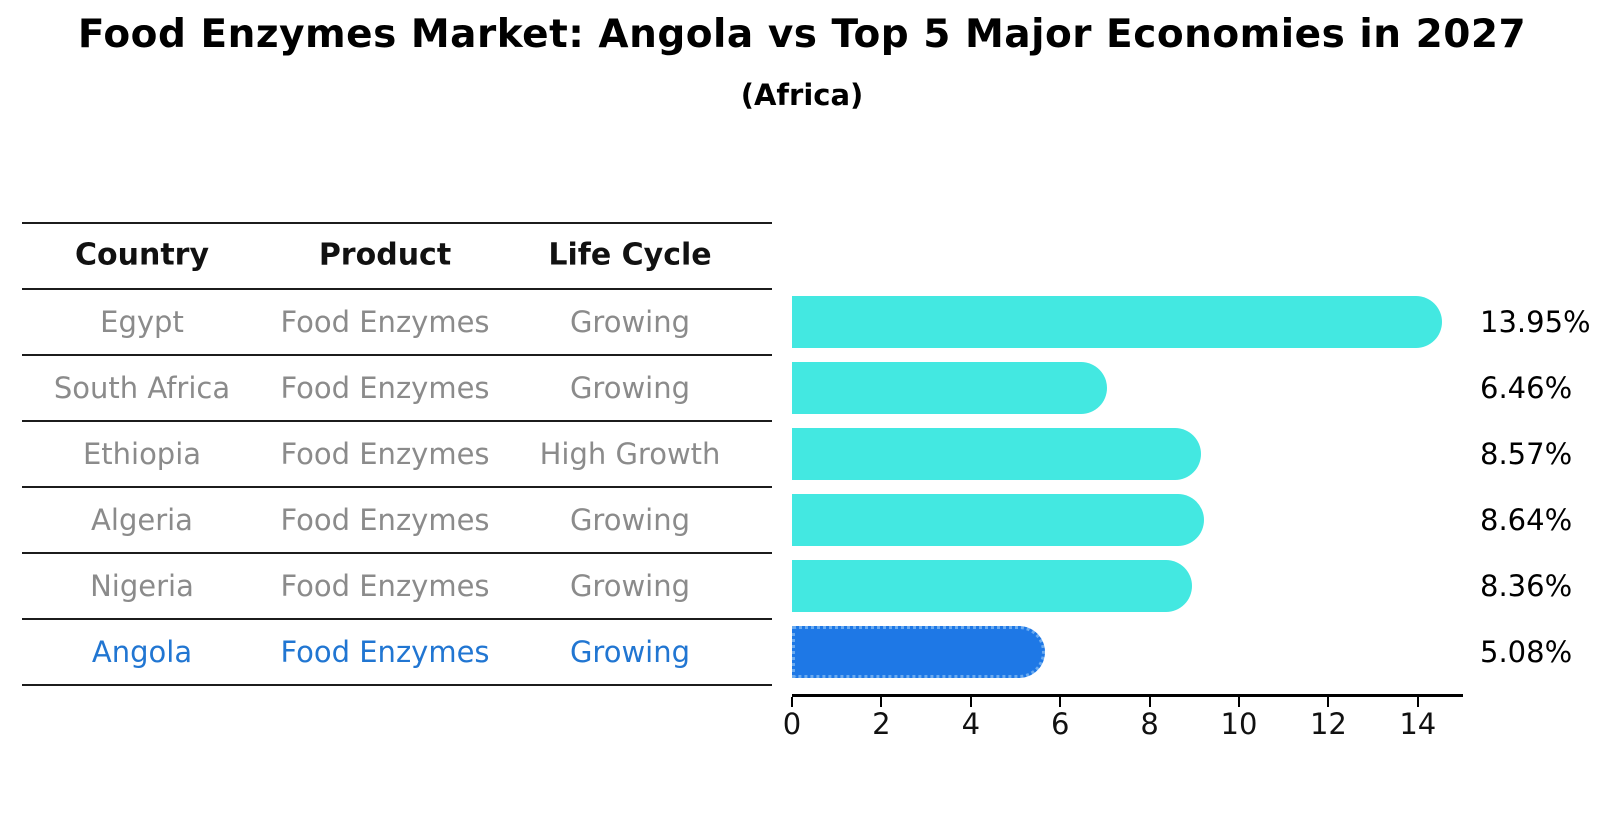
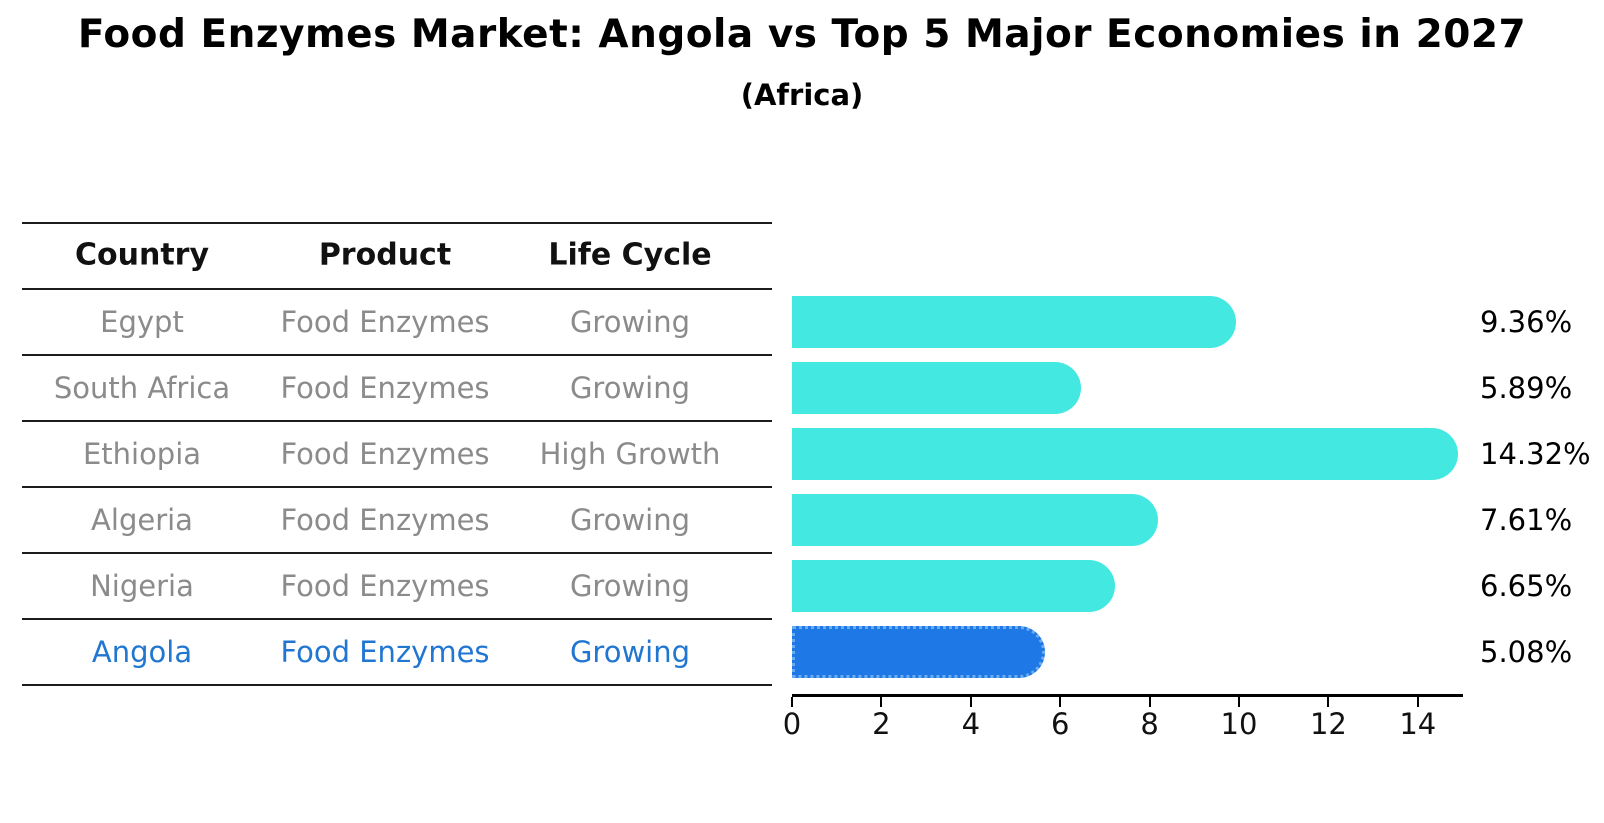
Egypt: 13.95% -> 9.36%
South Africa: 6.46% -> 5.89%
Ethiopia: 8.57% -> 14.32%
Algeria: 8.64% -> 7.61%
Nigeria: 8.36% -> 6.65%
